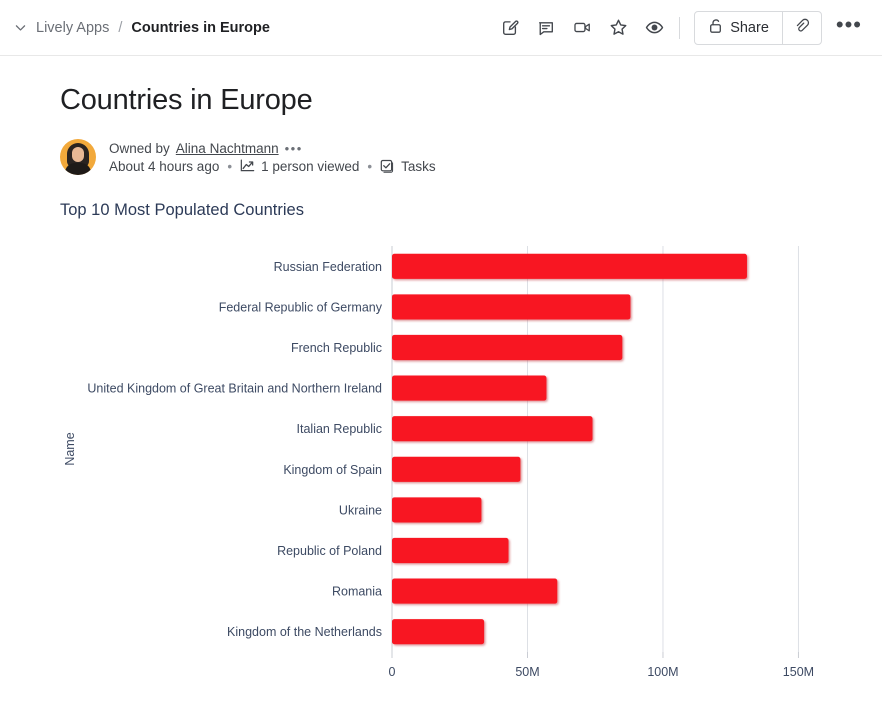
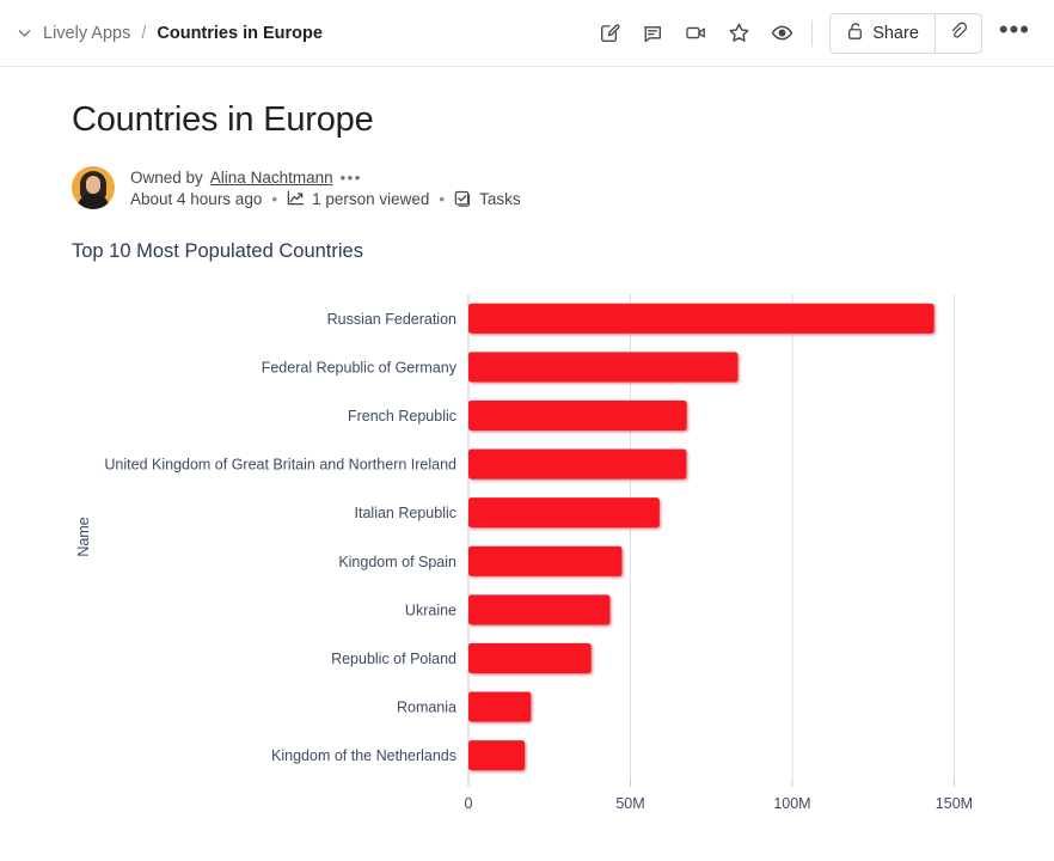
Russian Federation: 131M -> 144M
Federal Republic of Germany: 88M -> 83M
French Republic: 85M -> 67M
United Kingdom of Great Britain and Northern Ireland: 57M -> 67M
Italian Republic: 74M -> 59M
Ukraine: 33M -> 44M
Republic of Poland: 43M -> 38M
Romania: 61M -> 19M
Kingdom of the Netherlands: 34M -> 17M
